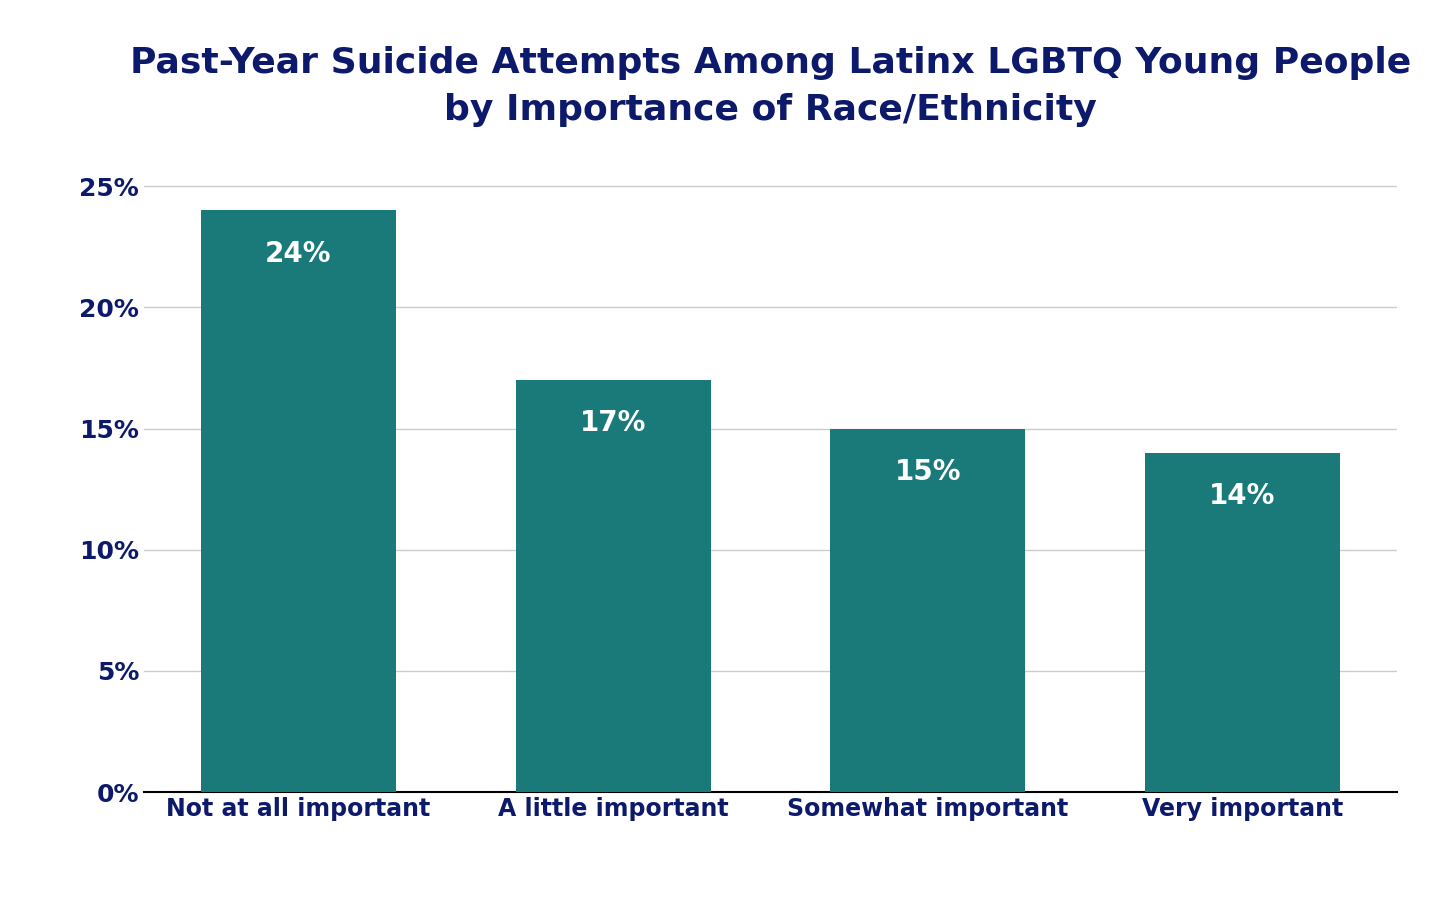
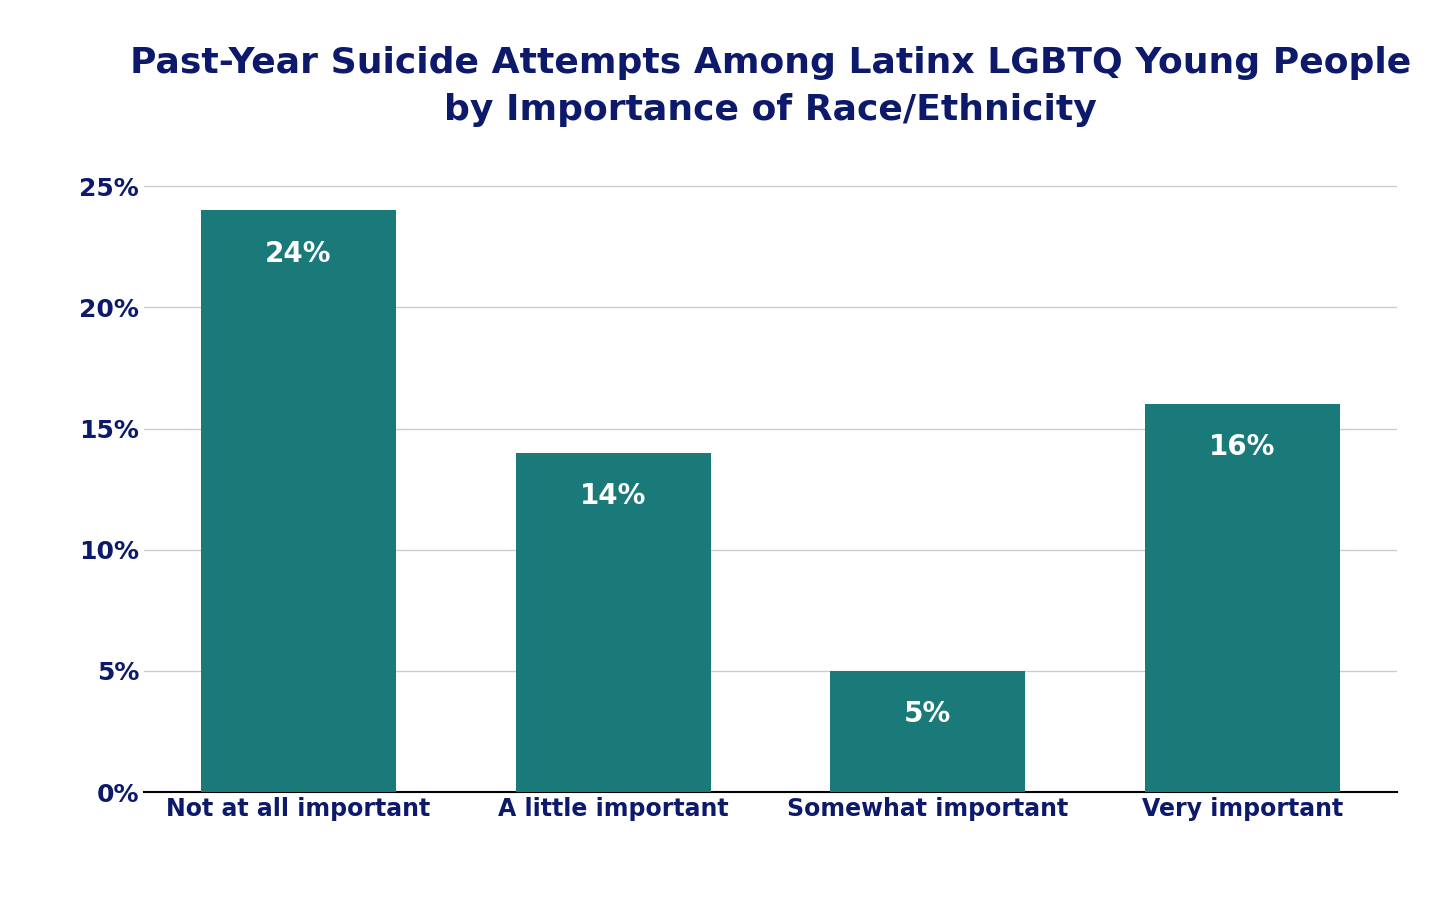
A little important: 17% -> 14%
Somewhat important: 15% -> 5%
Very important: 14% -> 16%
